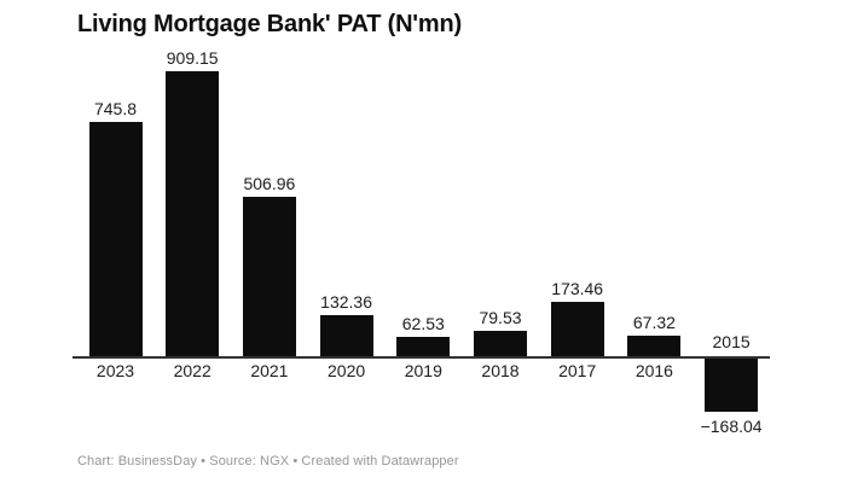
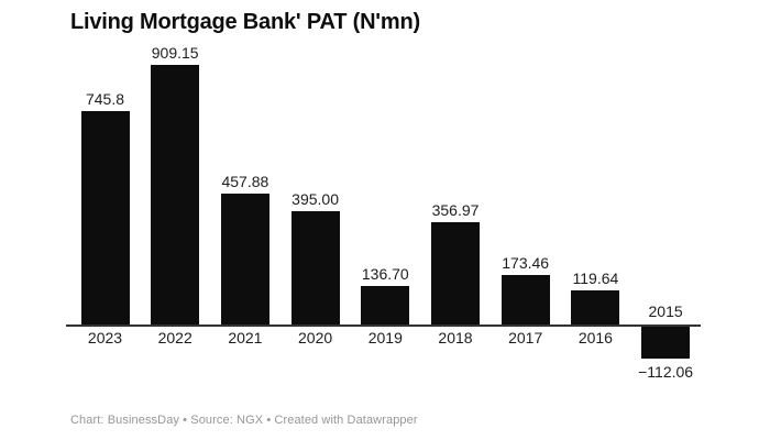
2021: 506.96 -> 457.88
2020: 132.36 -> 395.00
2019: 62.53 -> 136.70
2018: 79.53 -> 356.97
2016: 67.32 -> 119.64
2015: −168.04 -> −112.06
